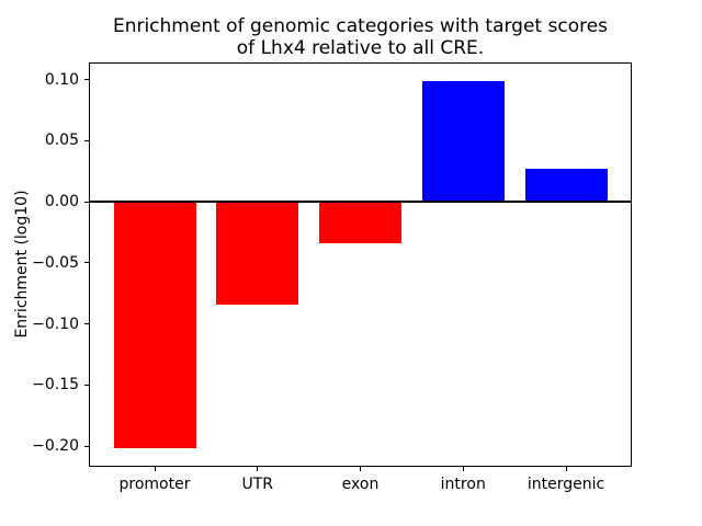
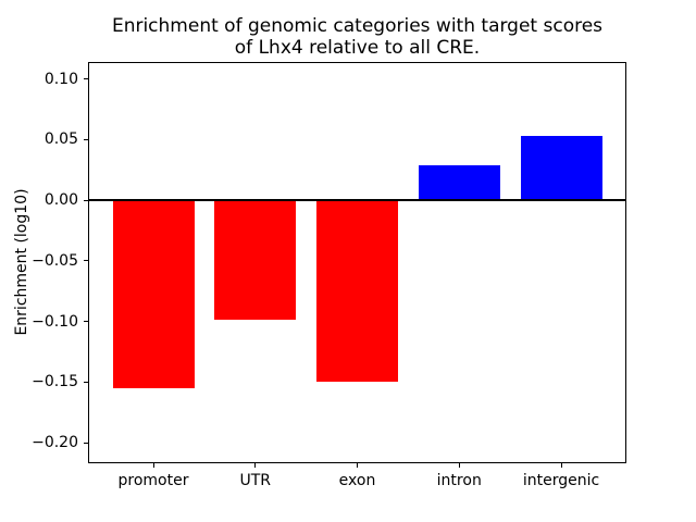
promoter: -0.202 -> -0.155
UTR: -0.084 -> -0.099
exon: -0.034 -> -0.150
intron: 0.099 -> 0.029
intergenic: 0.027 -> 0.053
